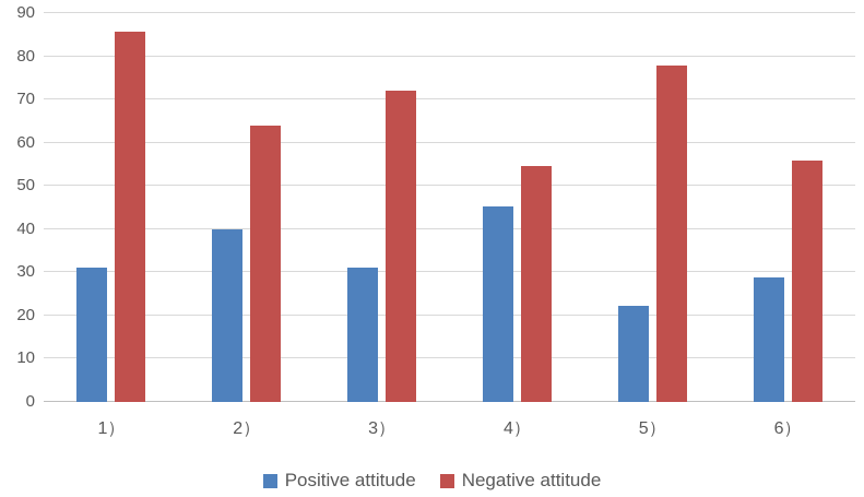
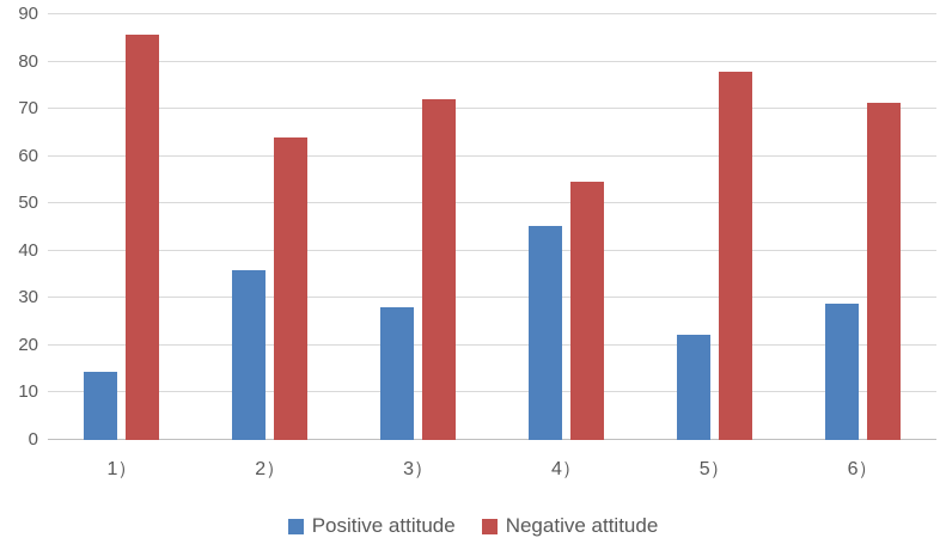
Positive attitude/1）: 31 -> 14
Positive attitude/2）: 40 -> 36
Positive attitude/3）: 31 -> 28
Negative attitude/6）: 56 -> 71
